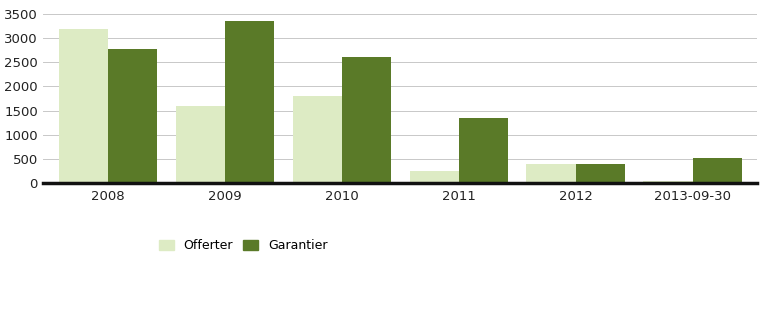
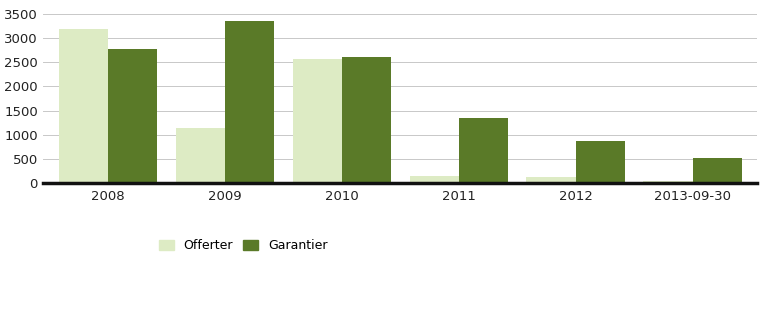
Offerter/2009: 1600 -> 1130
Offerter/2010: 1800 -> 2570
Offerter/2011: 250 -> 140
Offerter/2012: 400 -> 120
Garantier/2012: 400 -> 870
